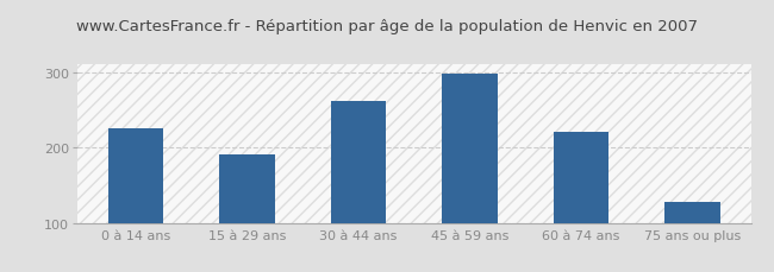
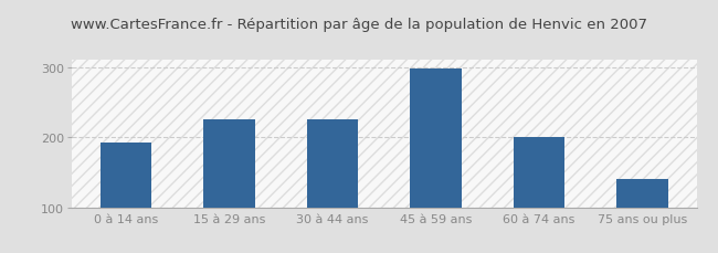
0 à 14 ans: 226 -> 192
15 à 29 ans: 190 -> 226
30 à 44 ans: 262 -> 226
60 à 74 ans: 220 -> 200
75 ans ou plus: 128 -> 140
